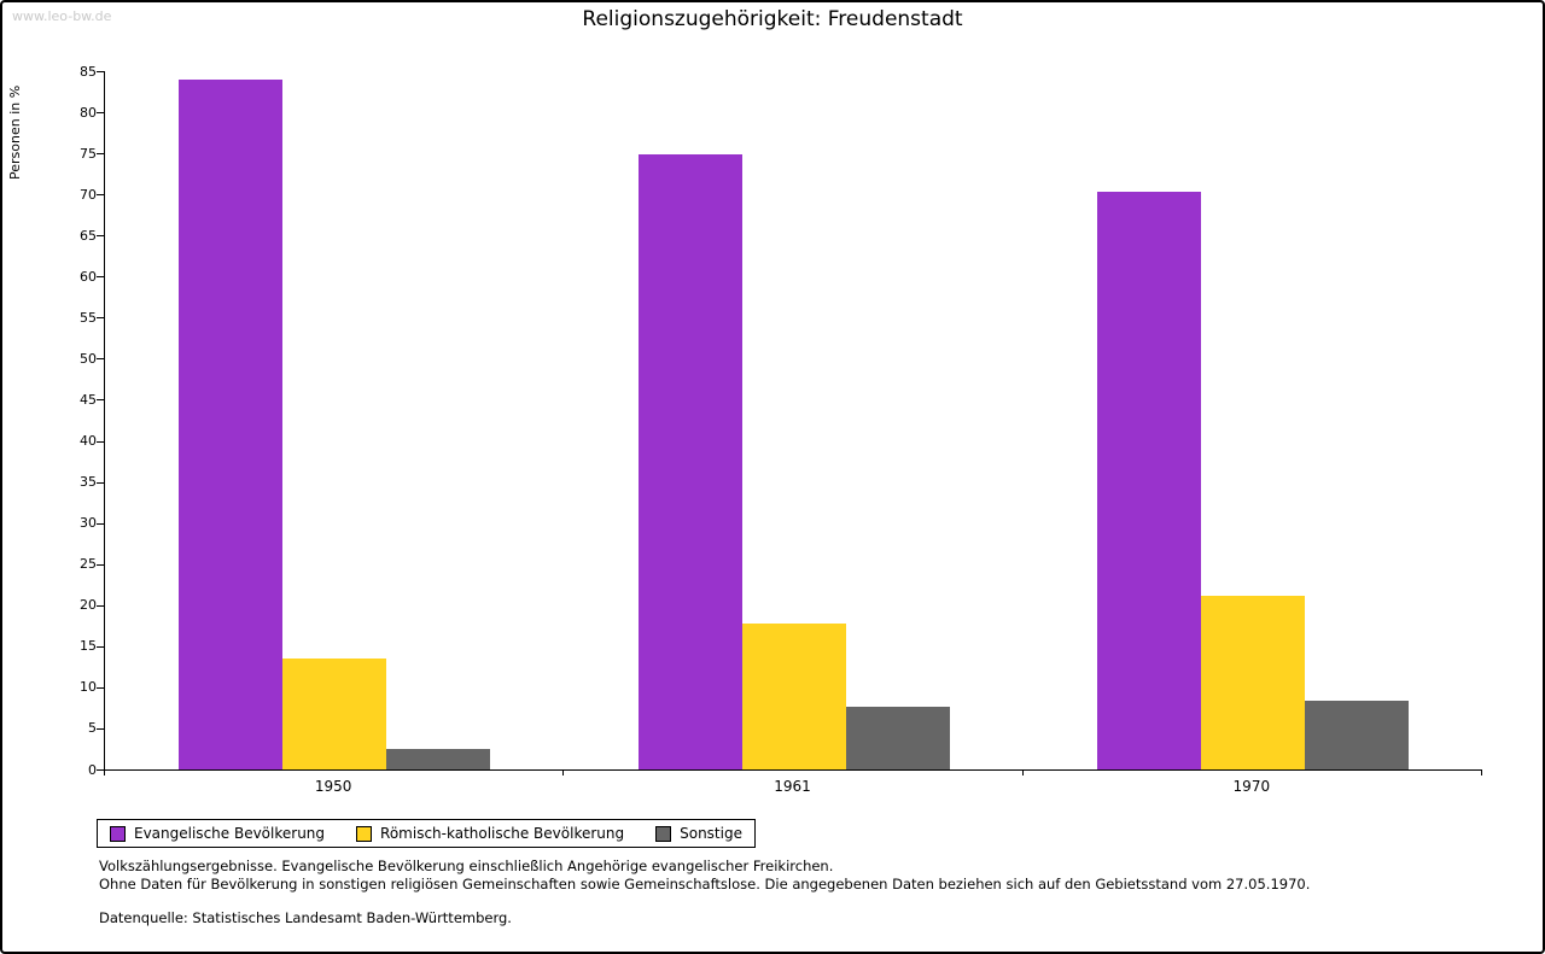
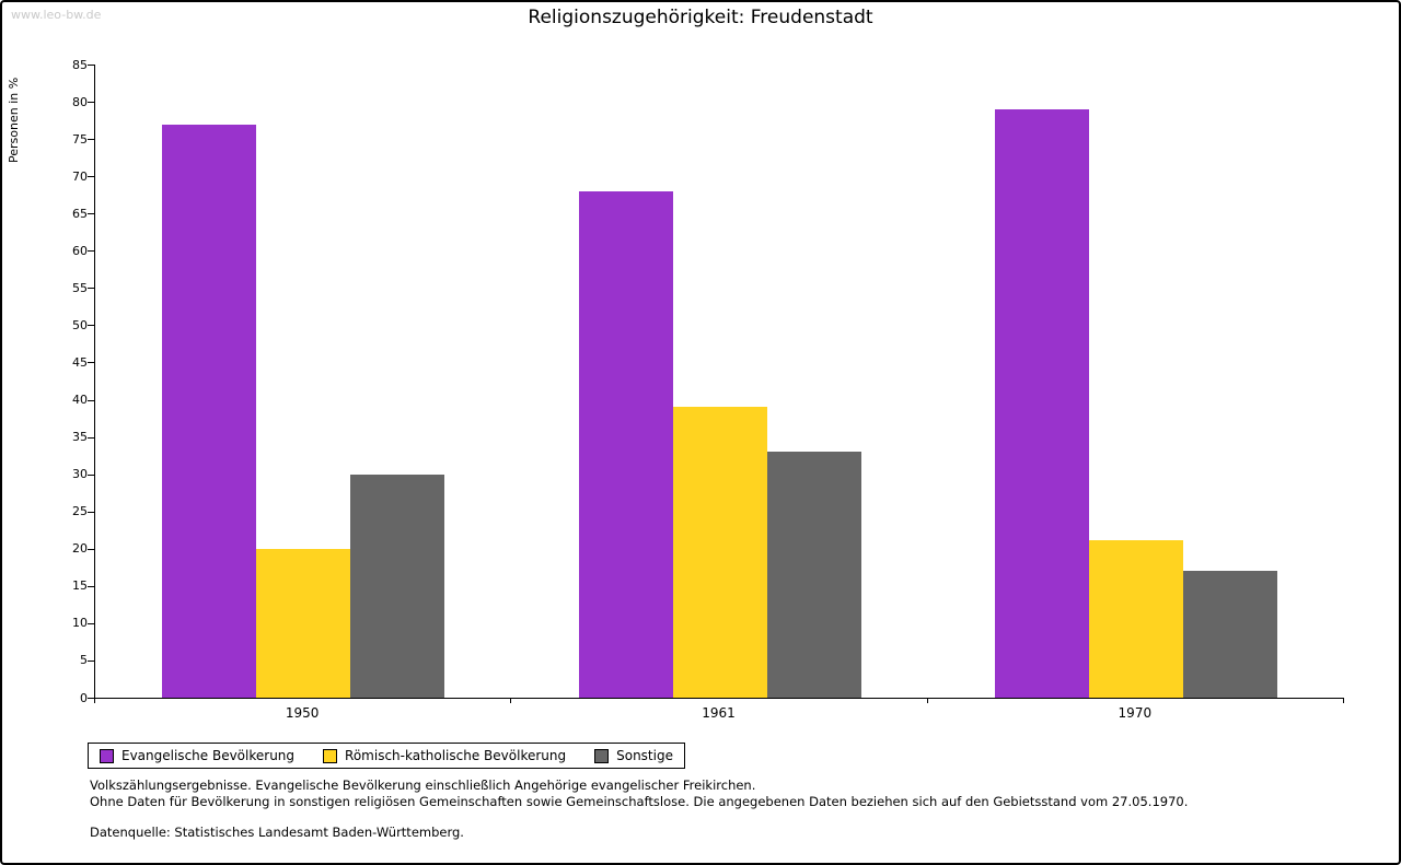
Evangelische Bevölkerung/1950: 84 -> 77
Römisch-katholische Bevölkerung/1950: 14 -> 20
Sonstige/1950: 2 -> 30
Evangelische Bevölkerung/1961: 75 -> 68
Römisch-katholische Bevölkerung/1961: 18 -> 39
Sonstige/1961: 8 -> 33
Evangelische Bevölkerung/1970: 70 -> 79
Sonstige/1970: 8 -> 17
